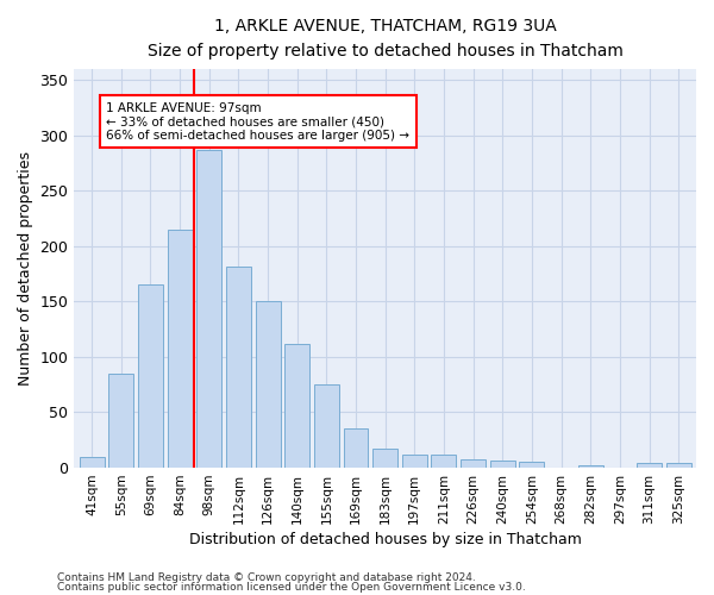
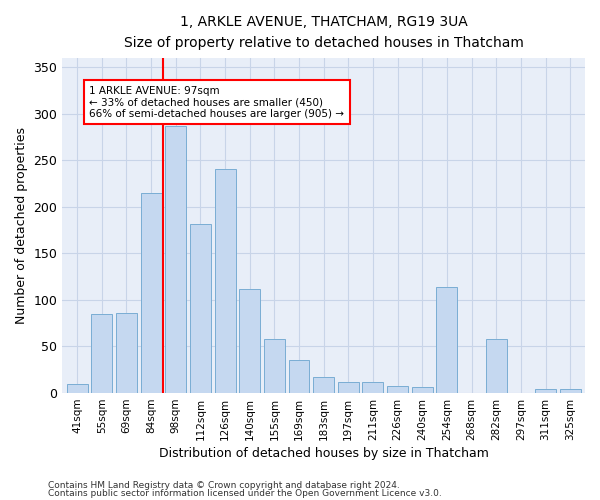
69sqm: 165 -> 86
126sqm: 150 -> 240
155sqm: 75 -> 58
254sqm: 5 -> 114
282sqm: 2 -> 58
